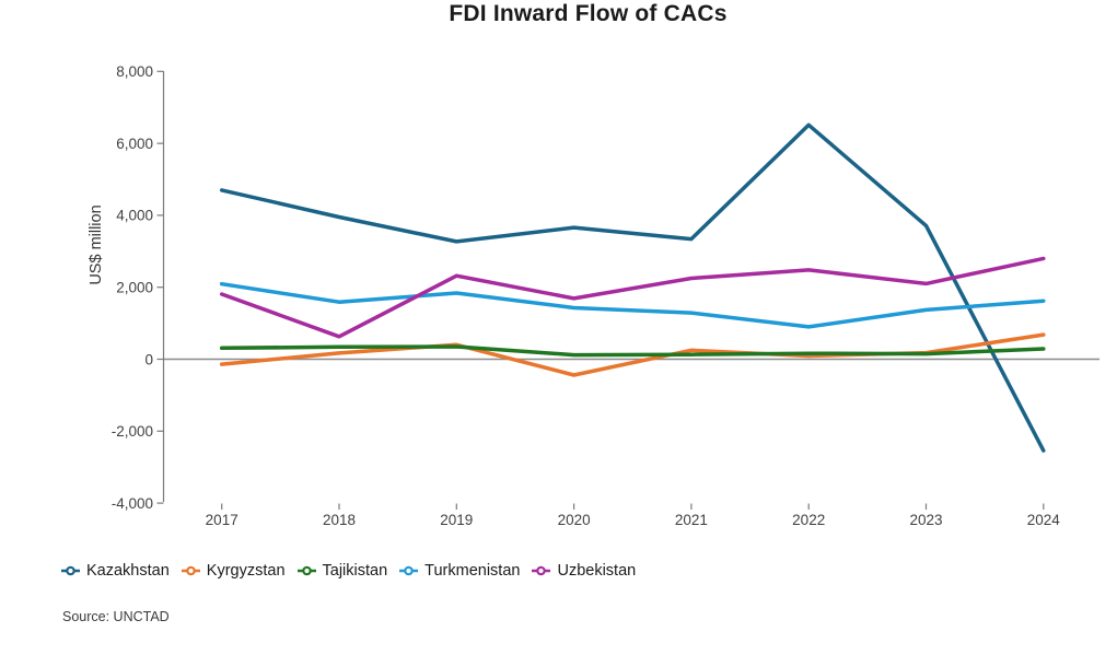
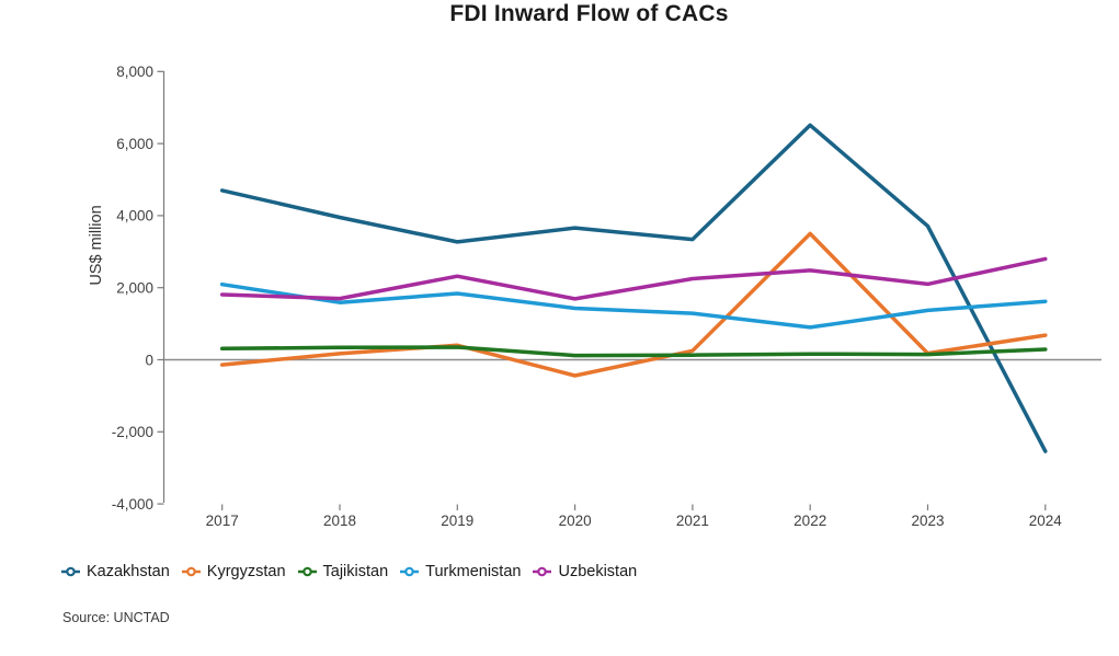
Uzbekistan/2018: 600 -> 1700
Kyrgyzstan/2022: 100 -> 3500
